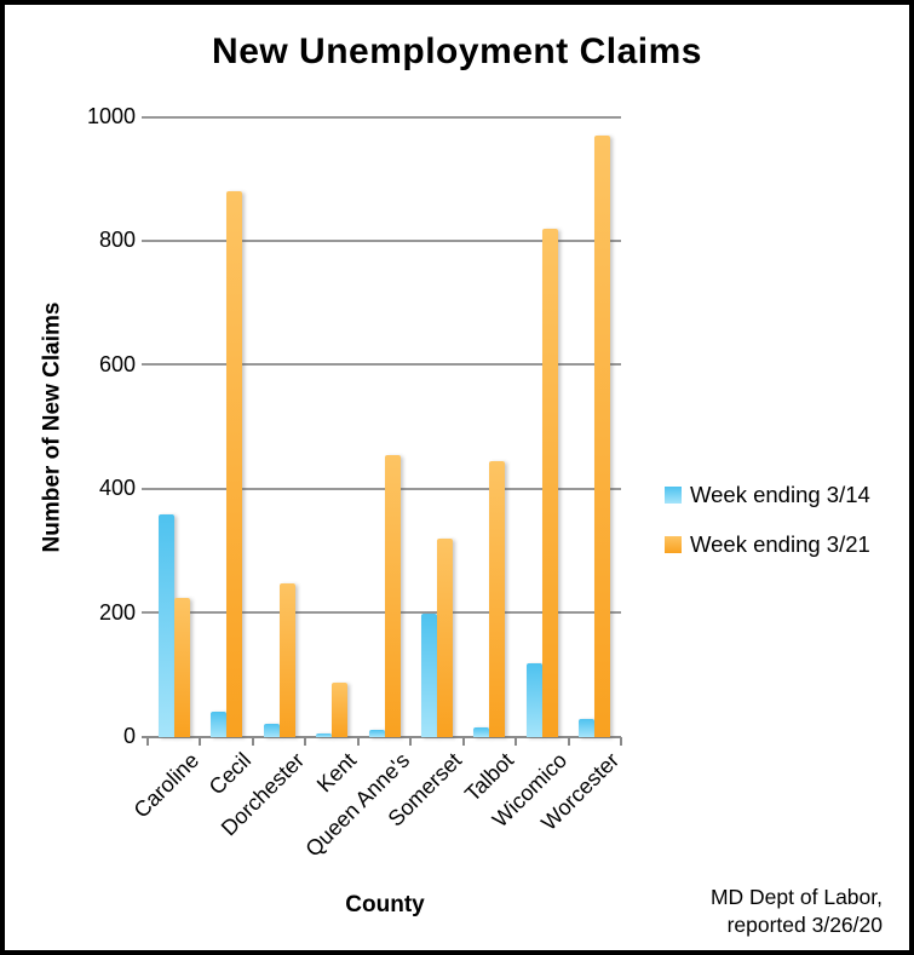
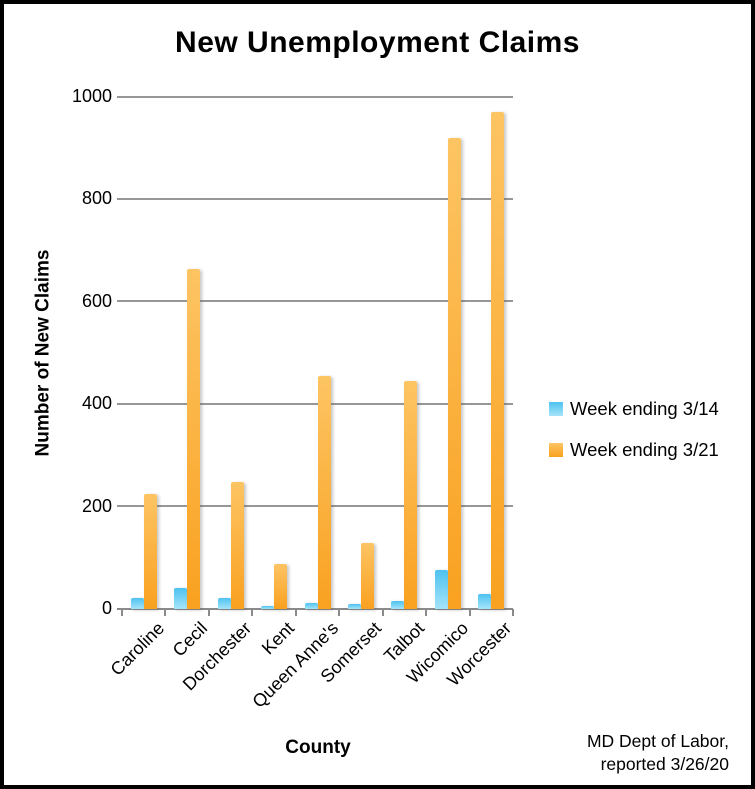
Week ending 3/14/Caroline: 360 -> 20
Week ending 3/21/Cecil: 880 -> 660
Week ending 3/14/Somerset: 200 -> 10
Week ending 3/21/Somerset: 320 -> 130
Week ending 3/14/Wicomico: 120 -> 80
Week ending 3/21/Wicomico: 820 -> 920
